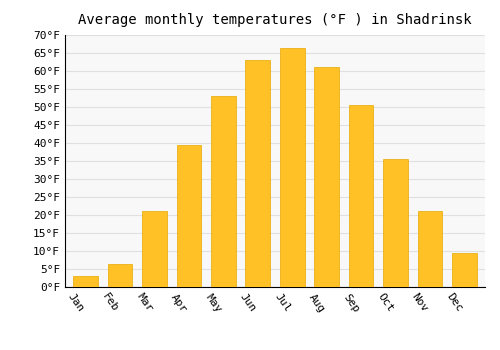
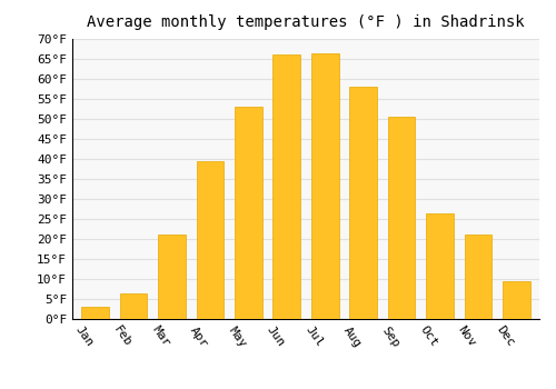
Jun: 63.0°F -> 66.0°F
Aug: 61.0°F -> 58.0°F
Oct: 35.5°F -> 26.5°F
